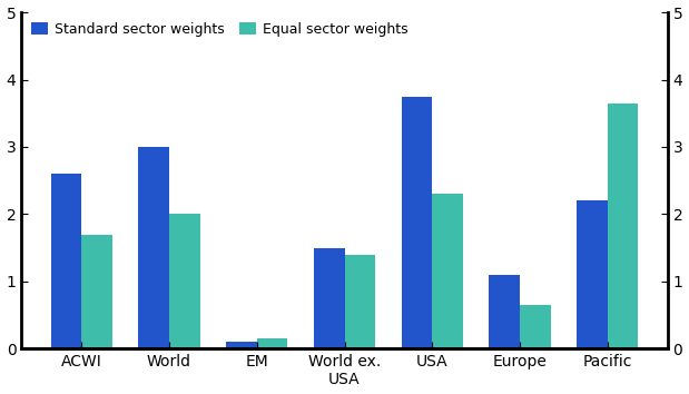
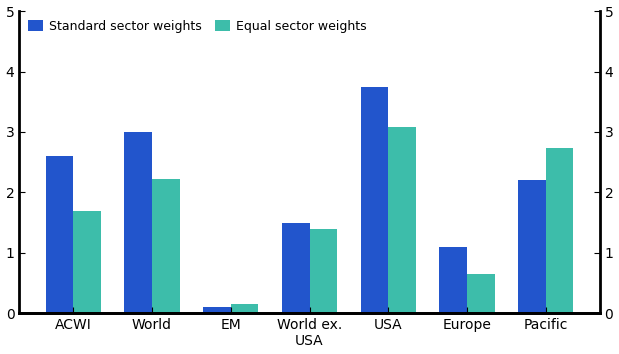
Equal sector weights/World: 2.00 -> 2.22
Equal sector weights/USA: 2.30 -> 3.08
Equal sector weights/Pacific: 3.65 -> 2.74
